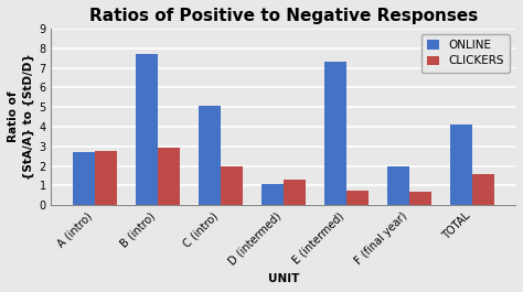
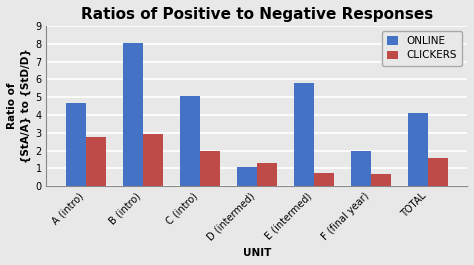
ONLINE/A (intro): 2.7 -> 4.7
ONLINE/B (intro): 7.7 -> 8.1
ONLINE/E (intermed): 7.3 -> 5.8
